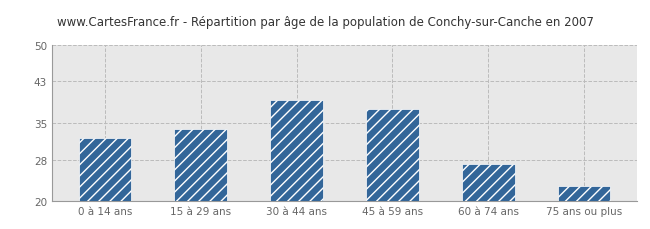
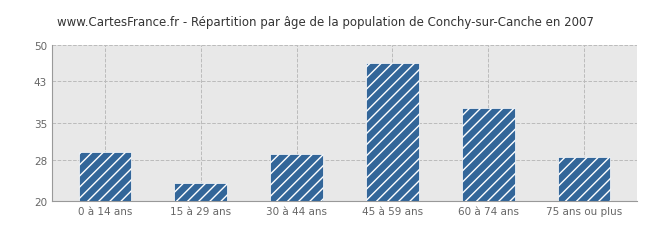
0 à 14 ans: 32.2 -> 29.5
15 à 29 ans: 33.8 -> 23.5
30 à 44 ans: 39.4 -> 29.0
45 à 59 ans: 37.8 -> 46.5
60 à 74 ans: 27.2 -> 38.0
75 ans ou plus: 23.0 -> 28.5
